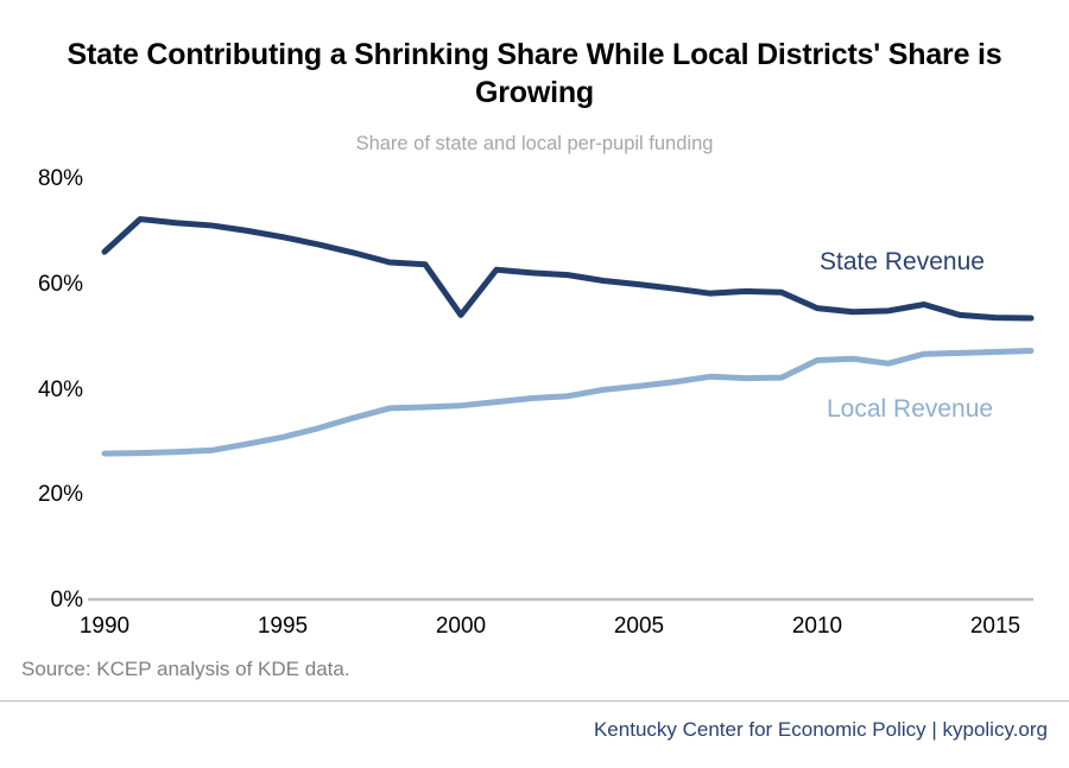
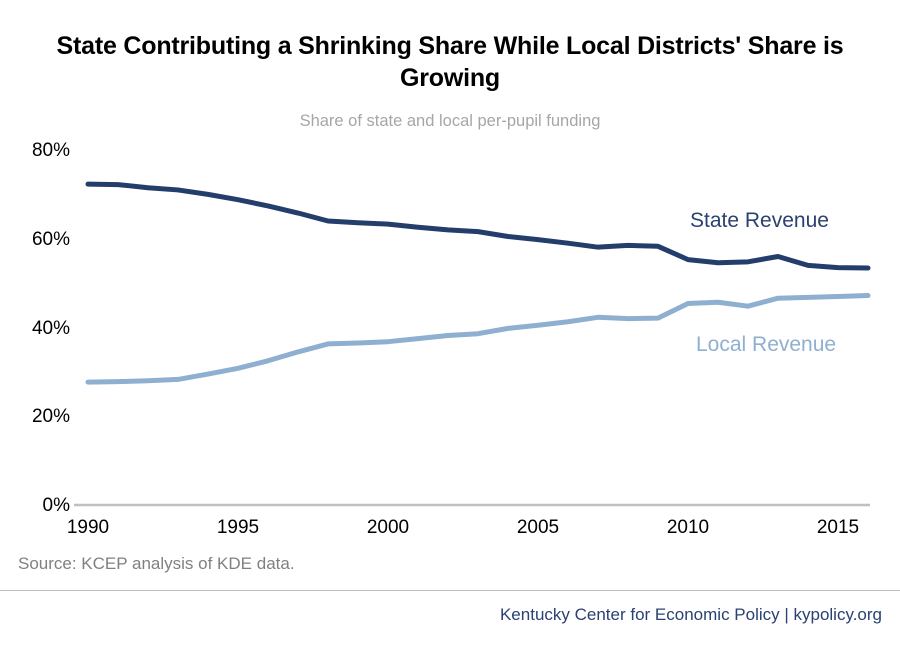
State Revenue/1990: 66% -> 72%
State Revenue/2000: 54% -> 63%
